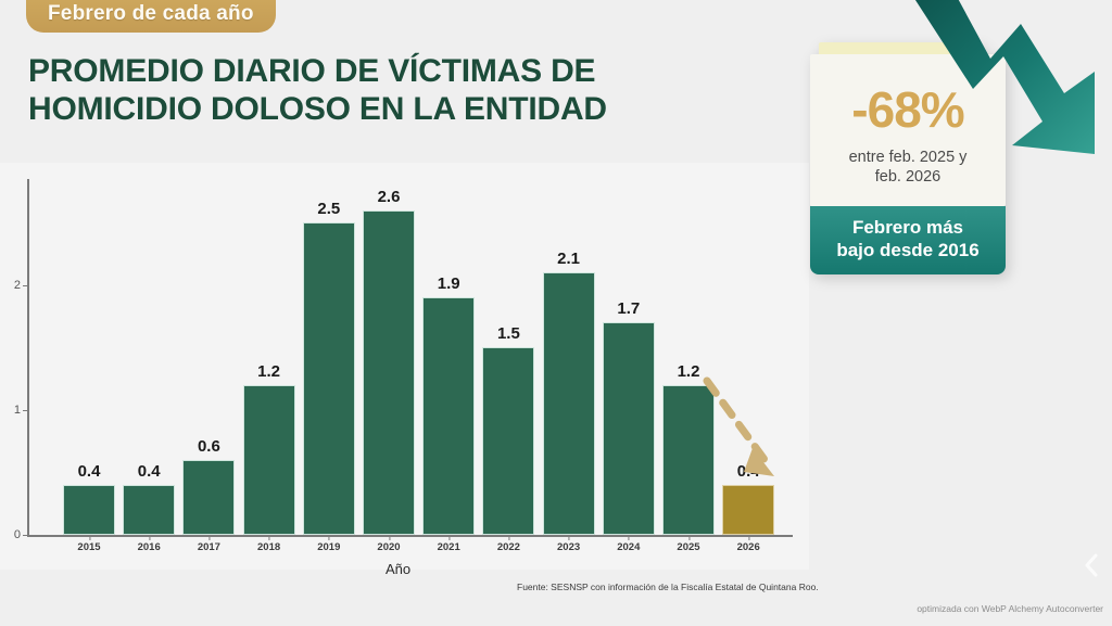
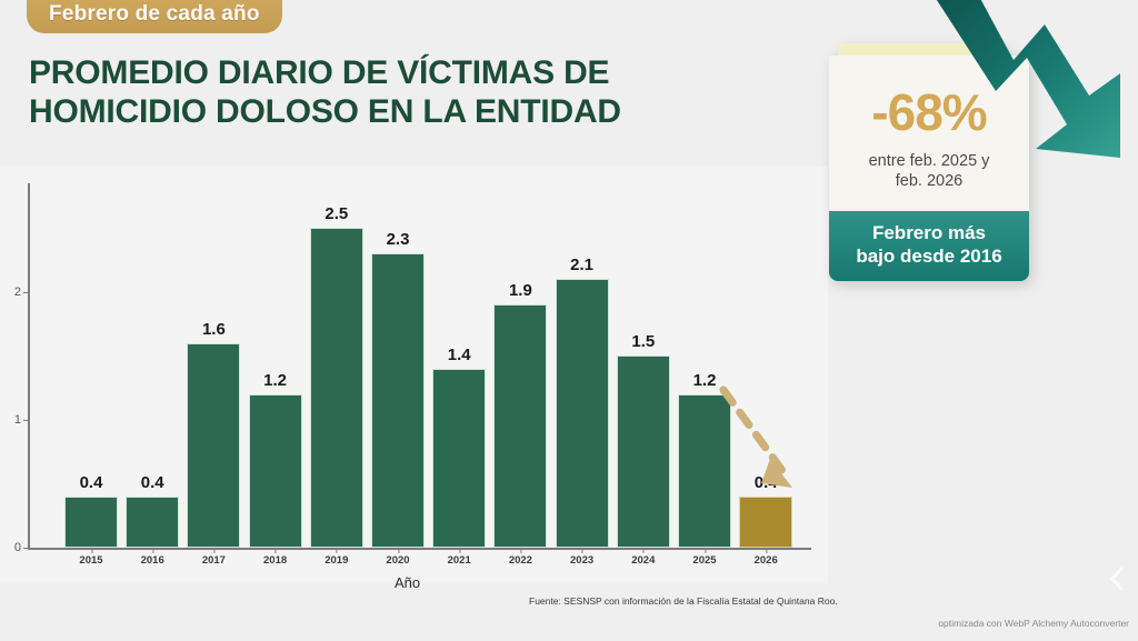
2017: 0.6 -> 1.6
2020: 2.6 -> 2.3
2021: 1.9 -> 1.4
2022: 1.5 -> 1.9
2024: 1.7 -> 1.5
